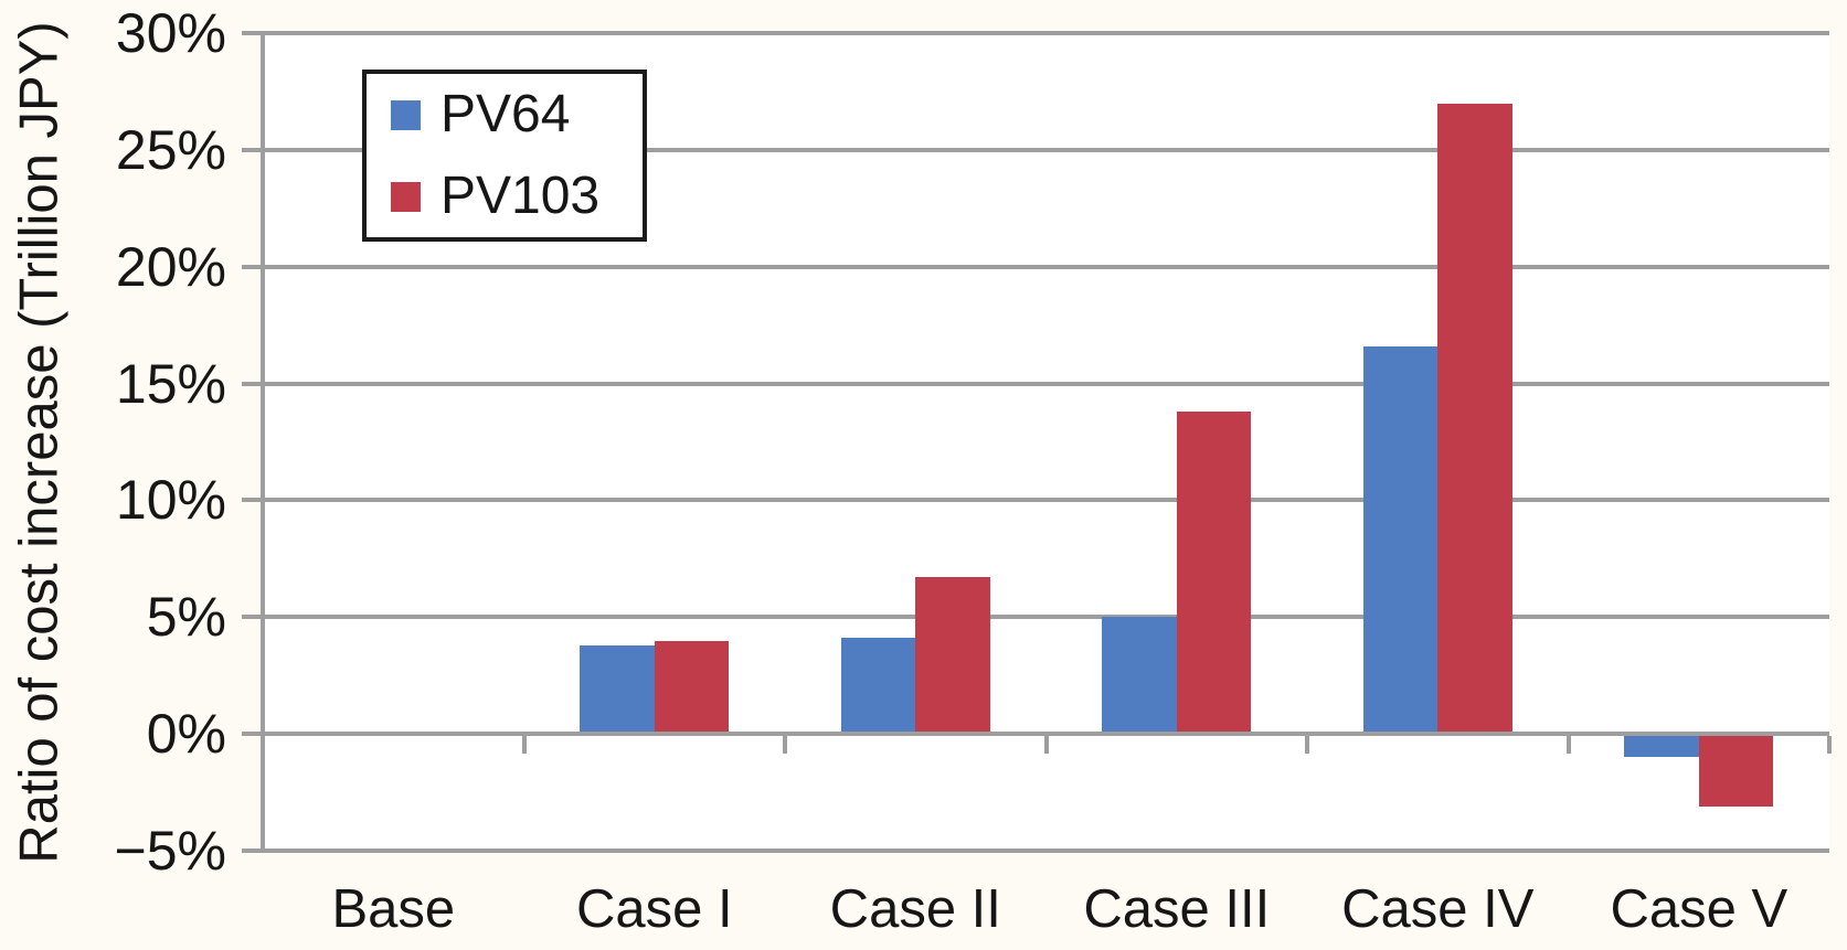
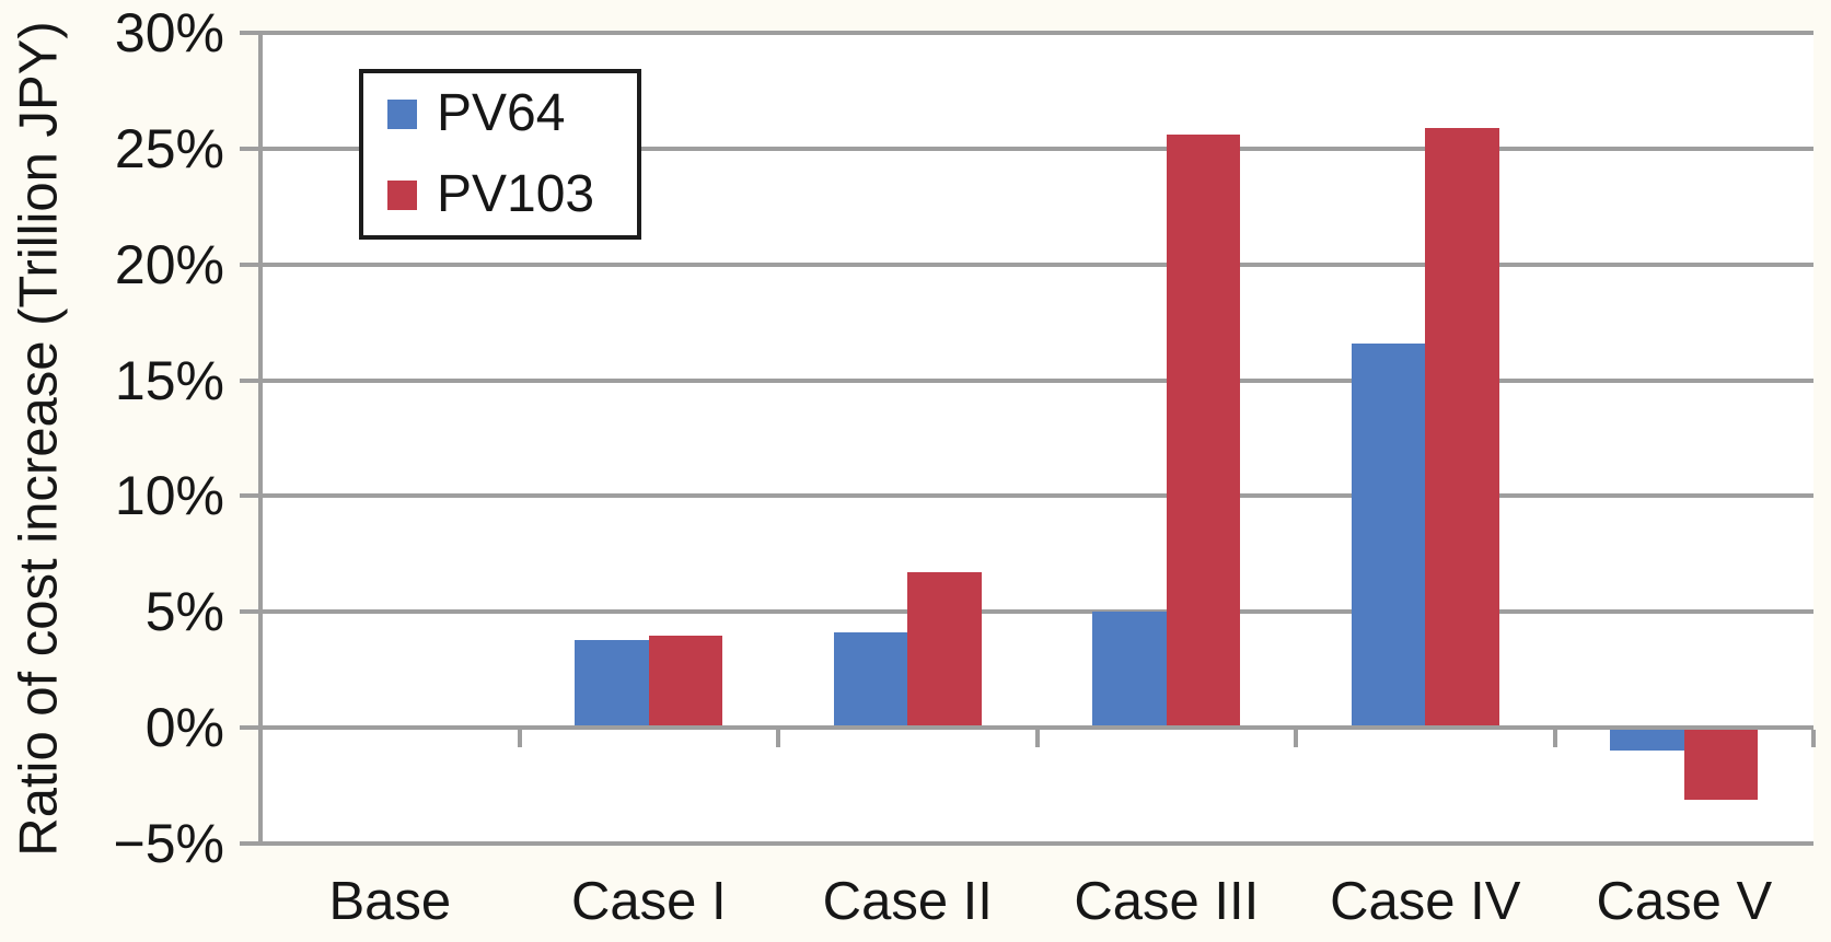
PV103/Case III: 13.8% -> 25.6%
PV103/Case IV: 27.0% -> 25.9%
